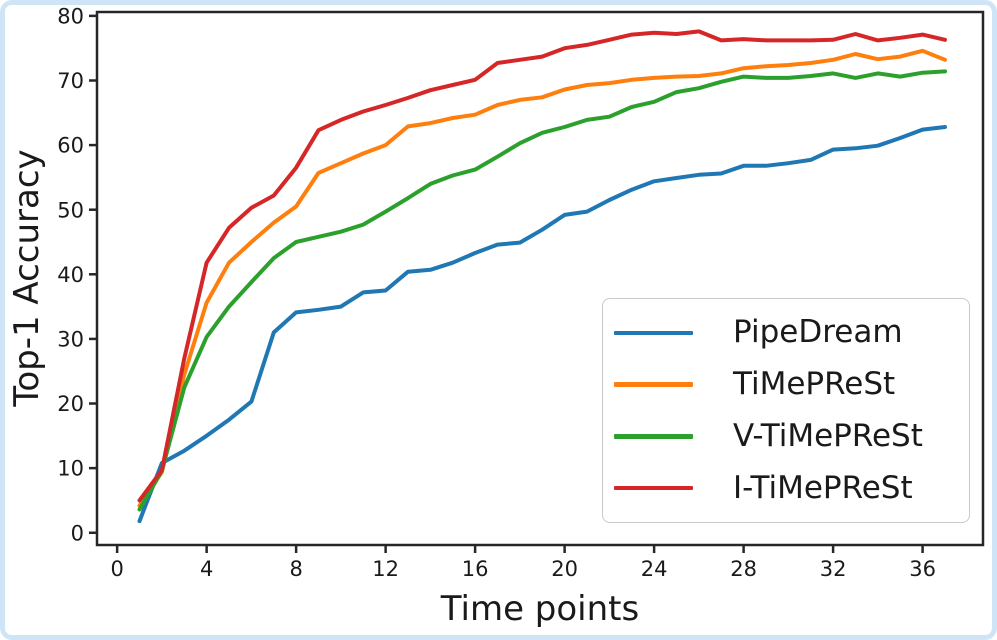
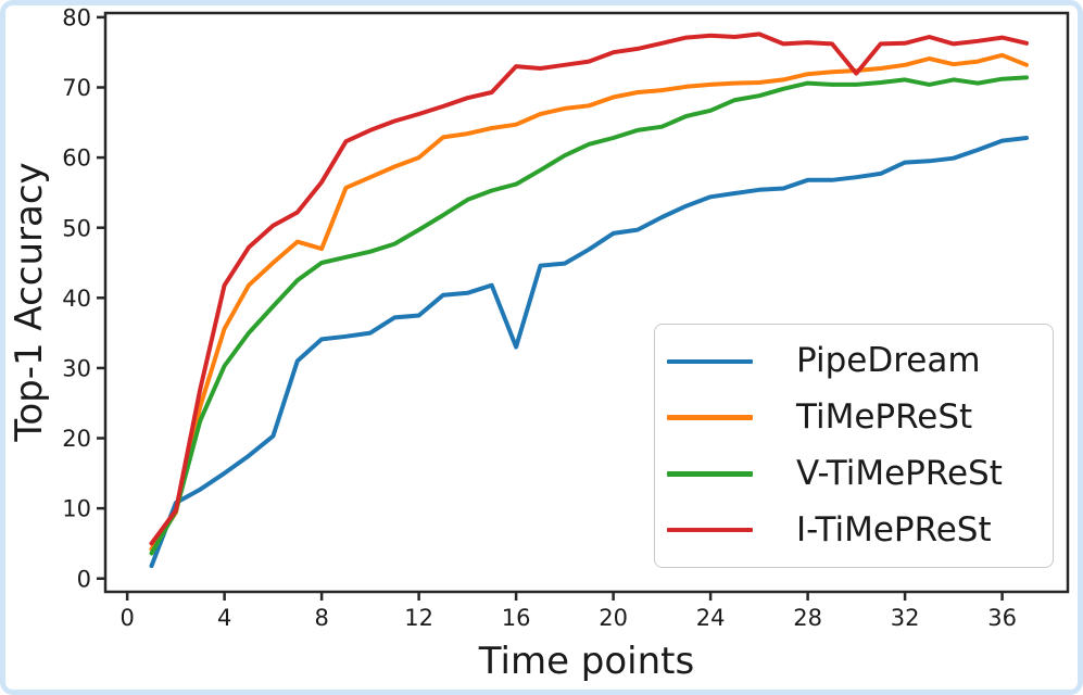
TiMePReSt/8: 50 -> 47
PipeDream/16: 43 -> 33
I-TiMePReSt/16: 70 -> 73
I-TiMePReSt/30: 76 -> 72
